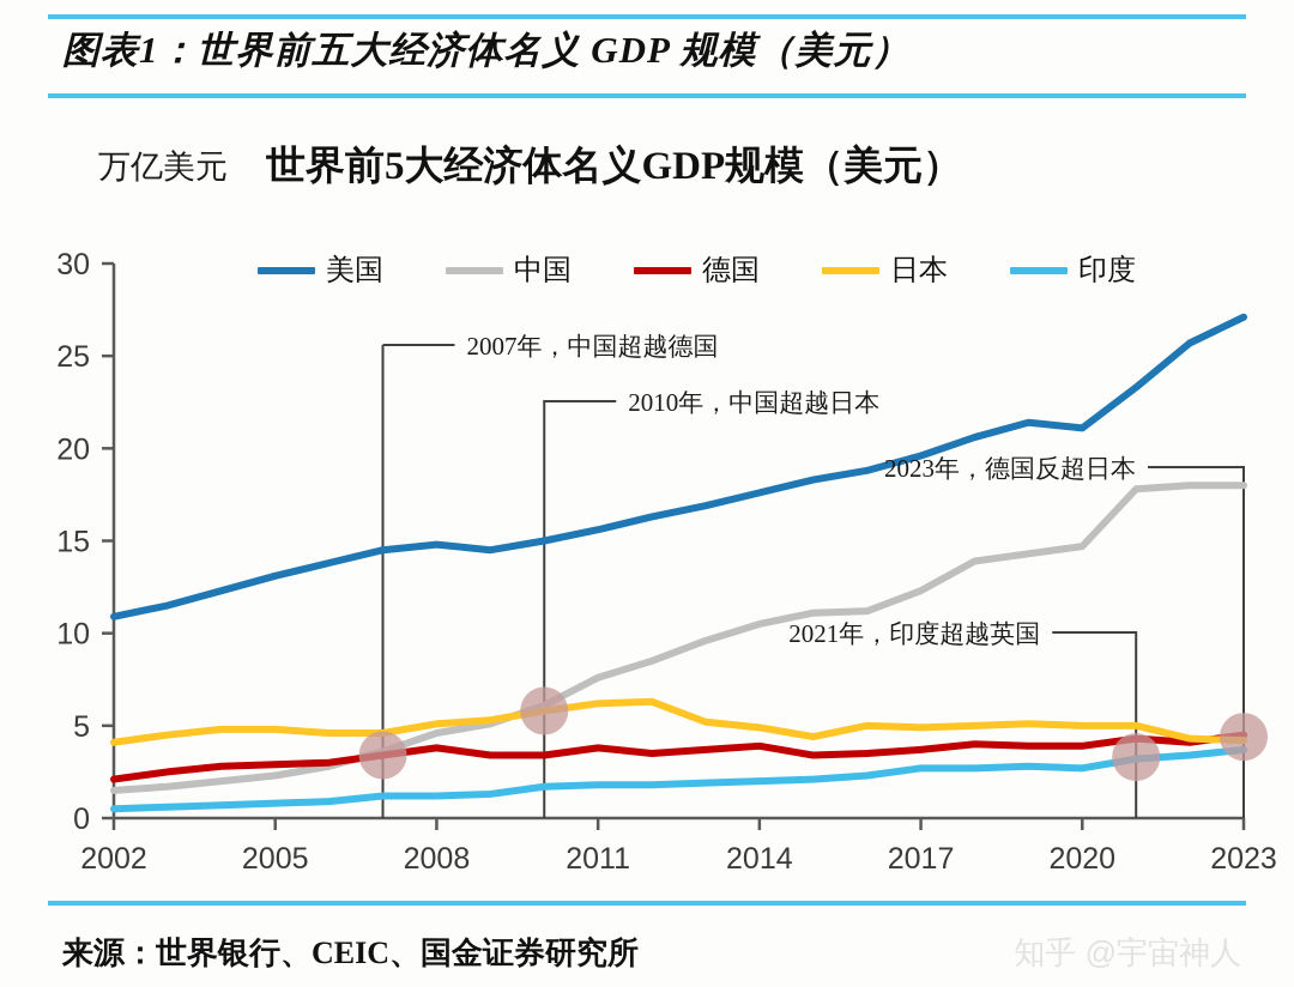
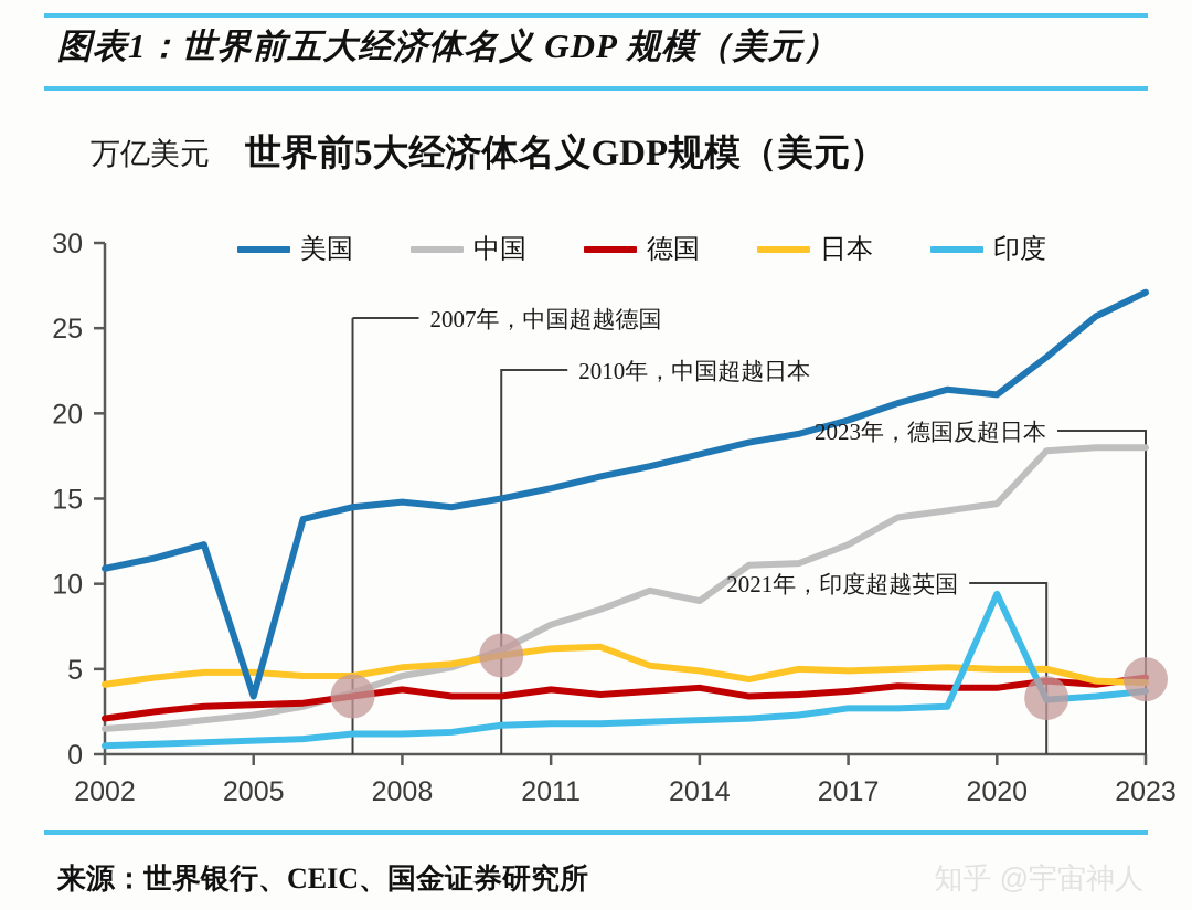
美国/2005: 13.1 -> 3.4
中国/2014: 10.5 -> 9.0
印度/2020: 2.7 -> 9.4
